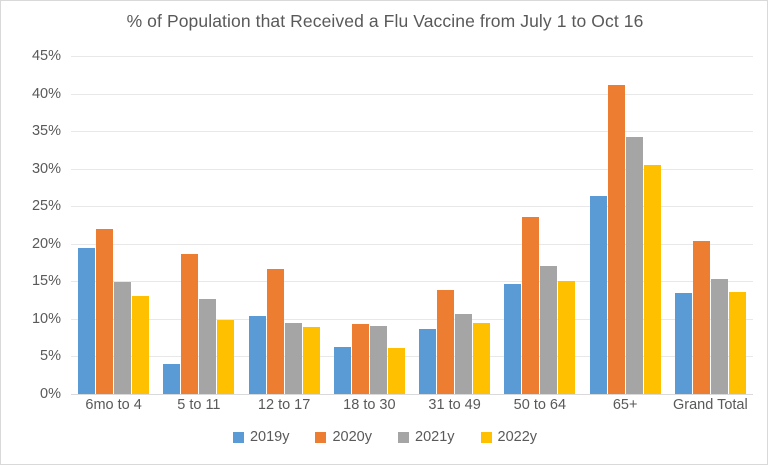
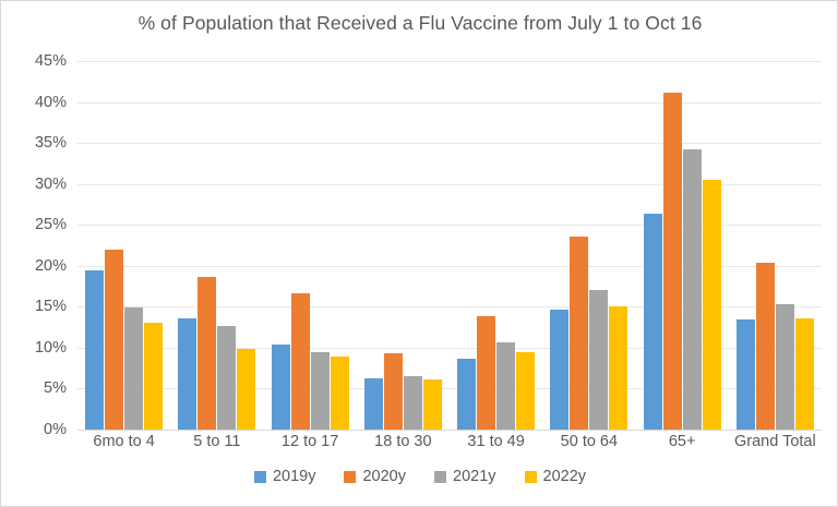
2019y/5 to 11: 4% -> 14%
2021y/18 to 30: 9% -> 6%
